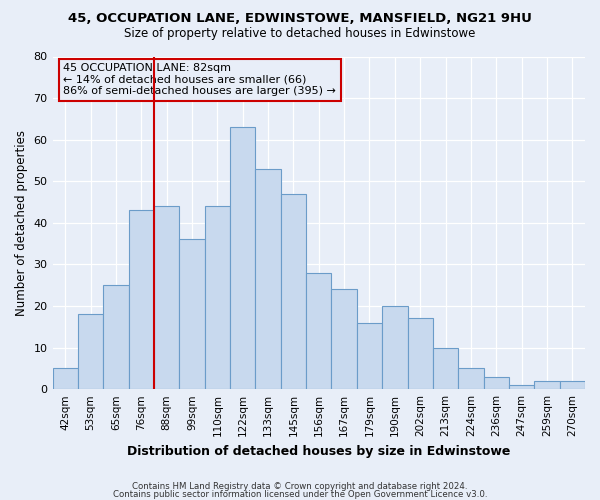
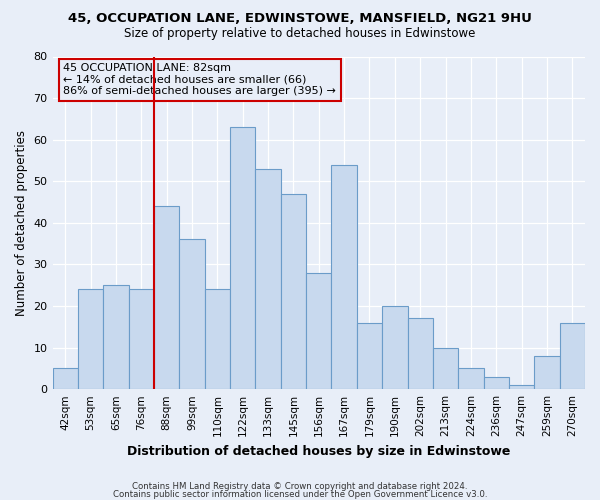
53sqm: 18 -> 24
76sqm: 43 -> 24
110sqm: 44 -> 24
167sqm: 24 -> 54
259sqm: 2 -> 8
270sqm: 2 -> 16
